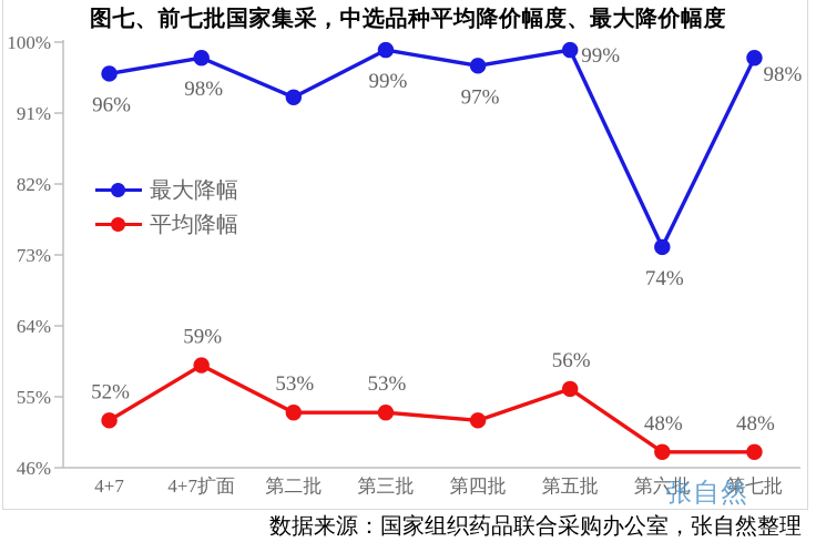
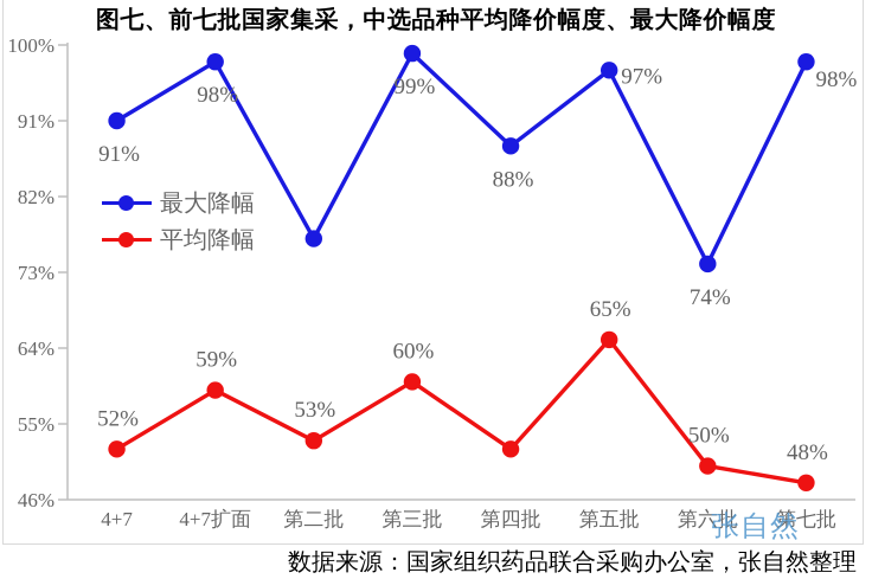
最大降幅/4+7: 96% -> 91%
最大降幅/第二批: 93% -> 77%
平均降幅/第三批: 53% -> 60%
最大降幅/第四批: 97% -> 88%
最大降幅/第五批: 99% -> 97%
平均降幅/第五批: 56% -> 65%
平均降幅/第六批: 48% -> 50%
